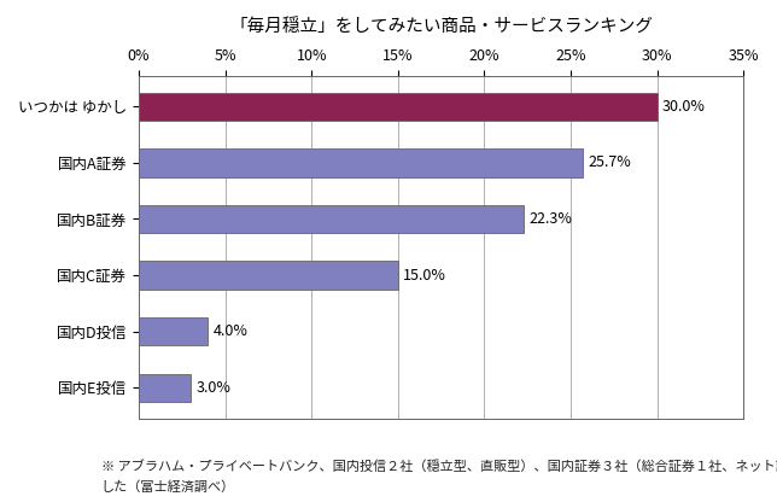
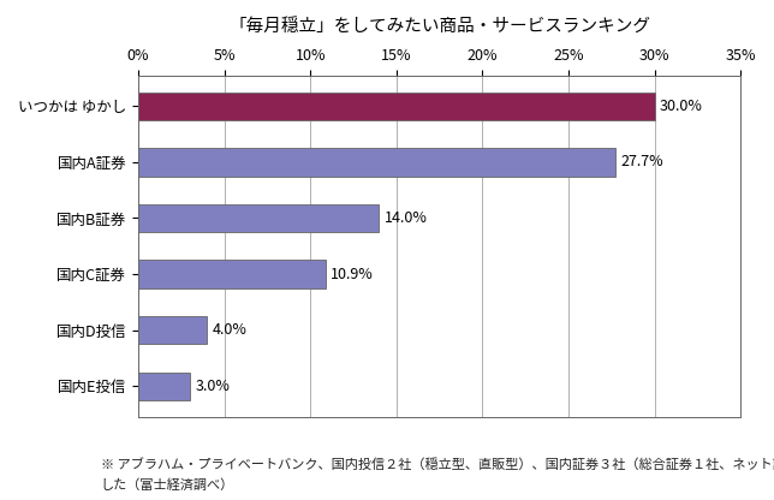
国内A証券: 25.7% -> 27.7%
国内B証券: 22.3% -> 14.0%
国内C証券: 15.0% -> 10.9%
